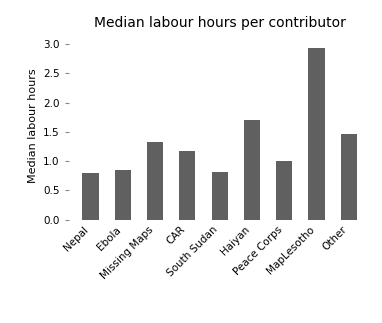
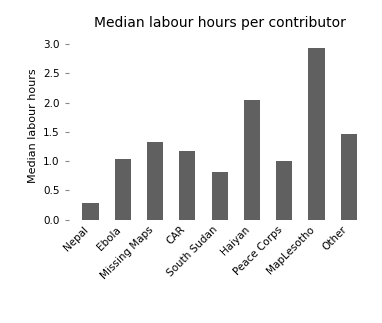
Nepal: 0.80 -> 0.28
Ebola: 0.85 -> 1.04
Haiyan: 1.70 -> 2.04
